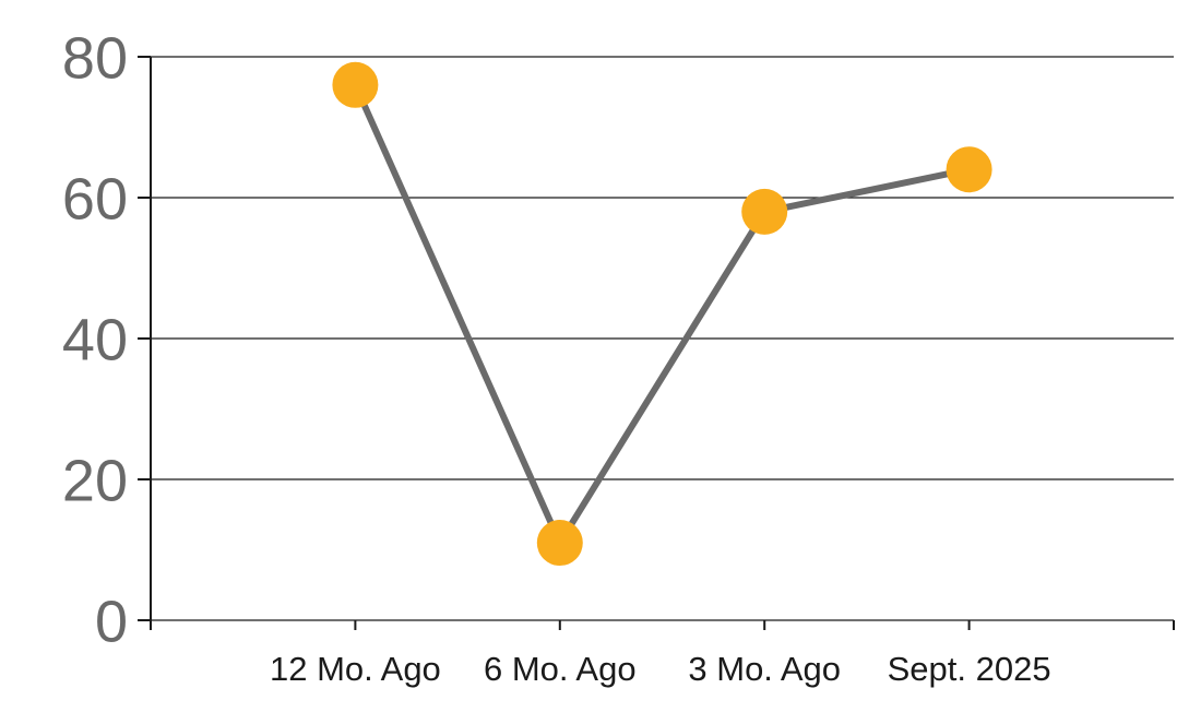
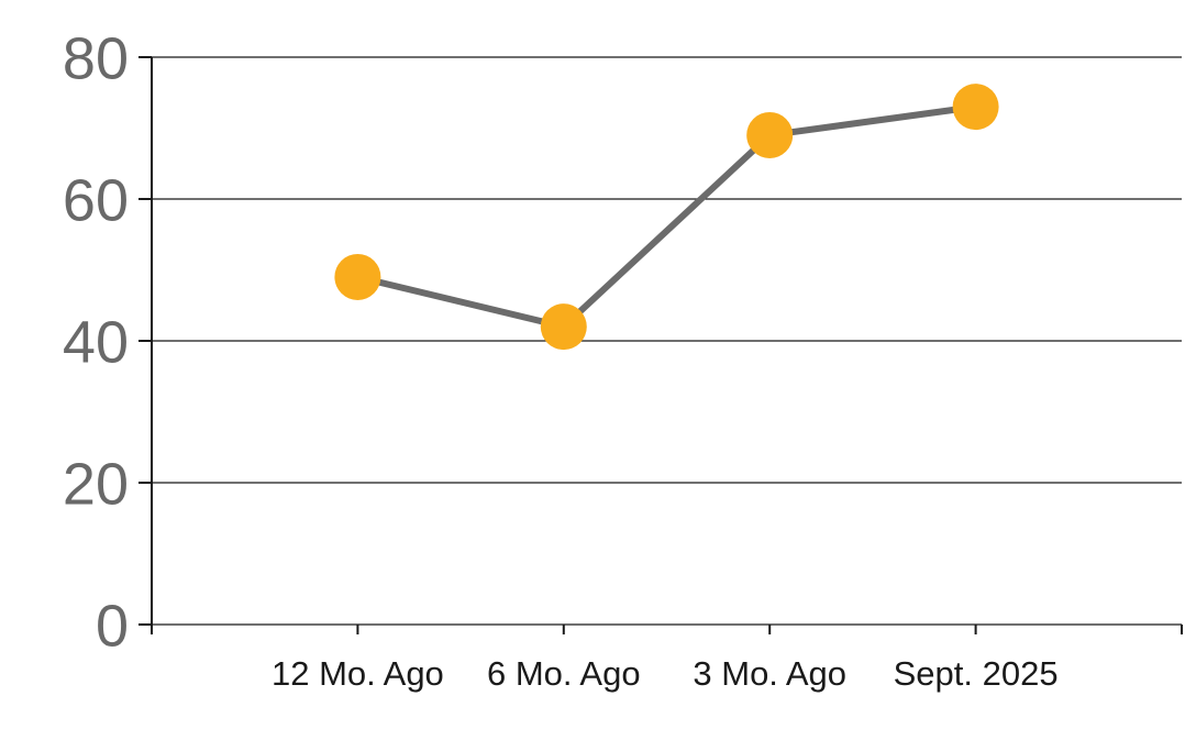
12 Mo. Ago: 76 -> 49
6 Mo. Ago: 11 -> 42
3 Mo. Ago: 58 -> 69
Sept. 2025: 64 -> 73
